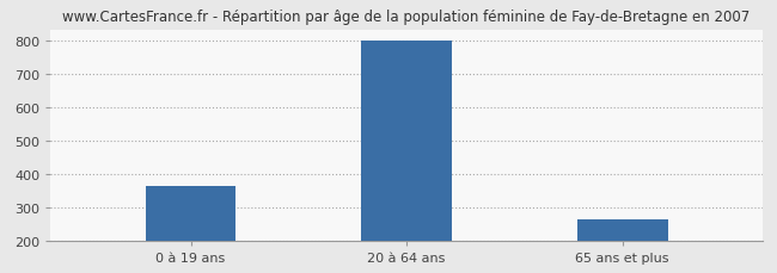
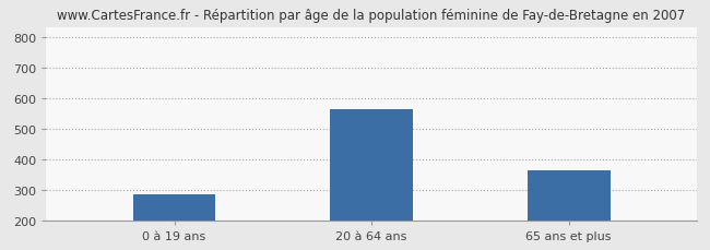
0 à 19 ans: 365 -> 285
20 à 64 ans: 800 -> 565
65 ans et plus: 265 -> 365
